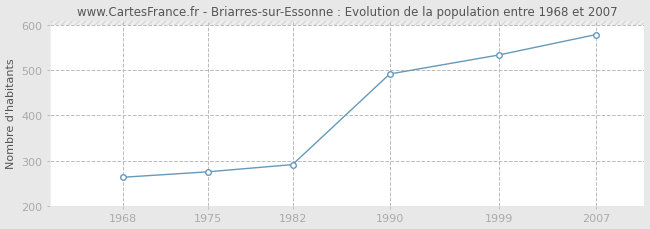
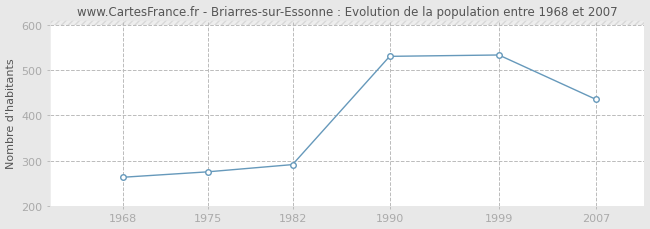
1990: 491 -> 530
2007: 578 -> 435
